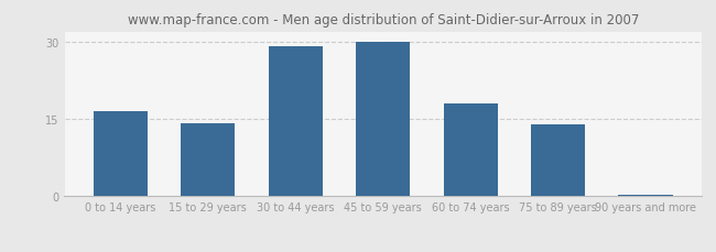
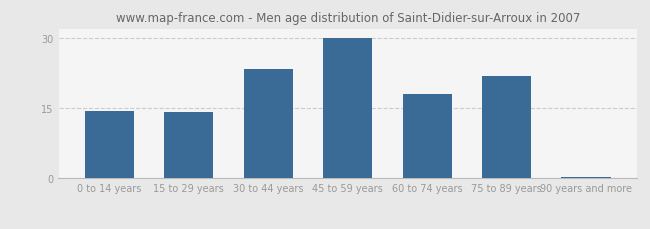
0 to 14 years: 16.5 -> 14.5
30 to 44 years: 29.3 -> 23.5
75 to 89 years: 13.9 -> 22.0
